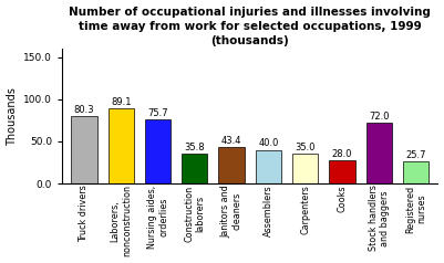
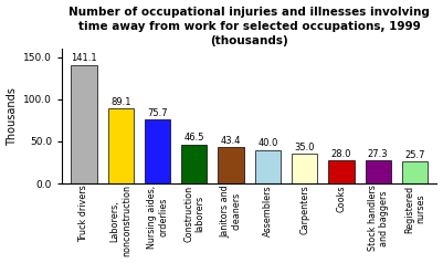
Truck drivers: 80.3 -> 141.1
Construction laborers: 35.8 -> 46.5
Stock handlers and baggers: 72.0 -> 27.3
